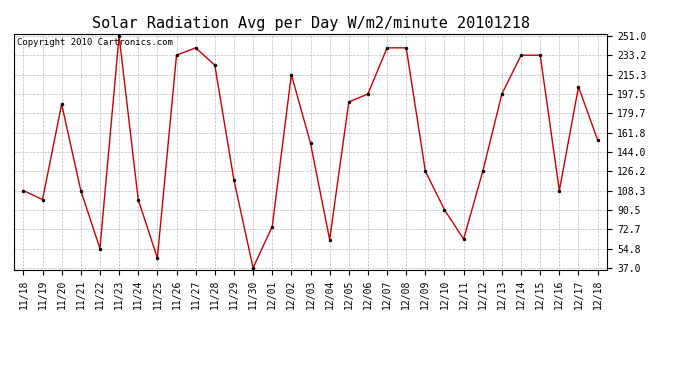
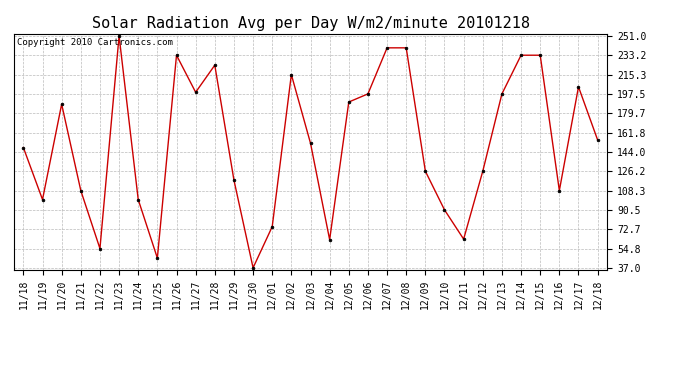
11/18: 108 -> 148
11/27: 240 -> 199
